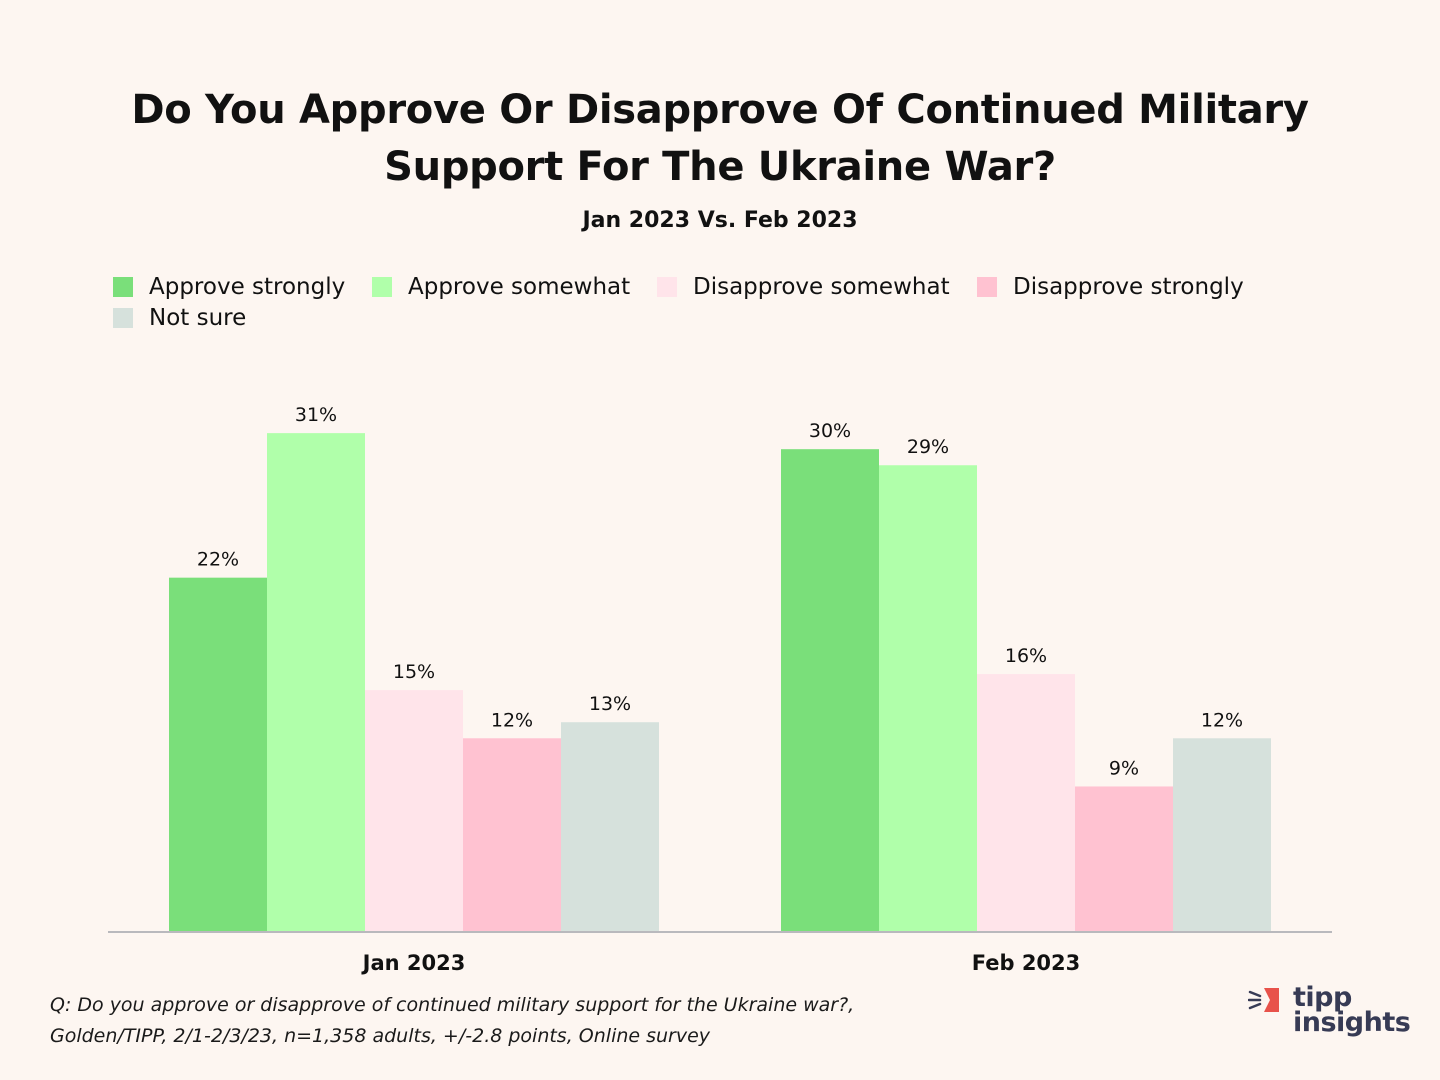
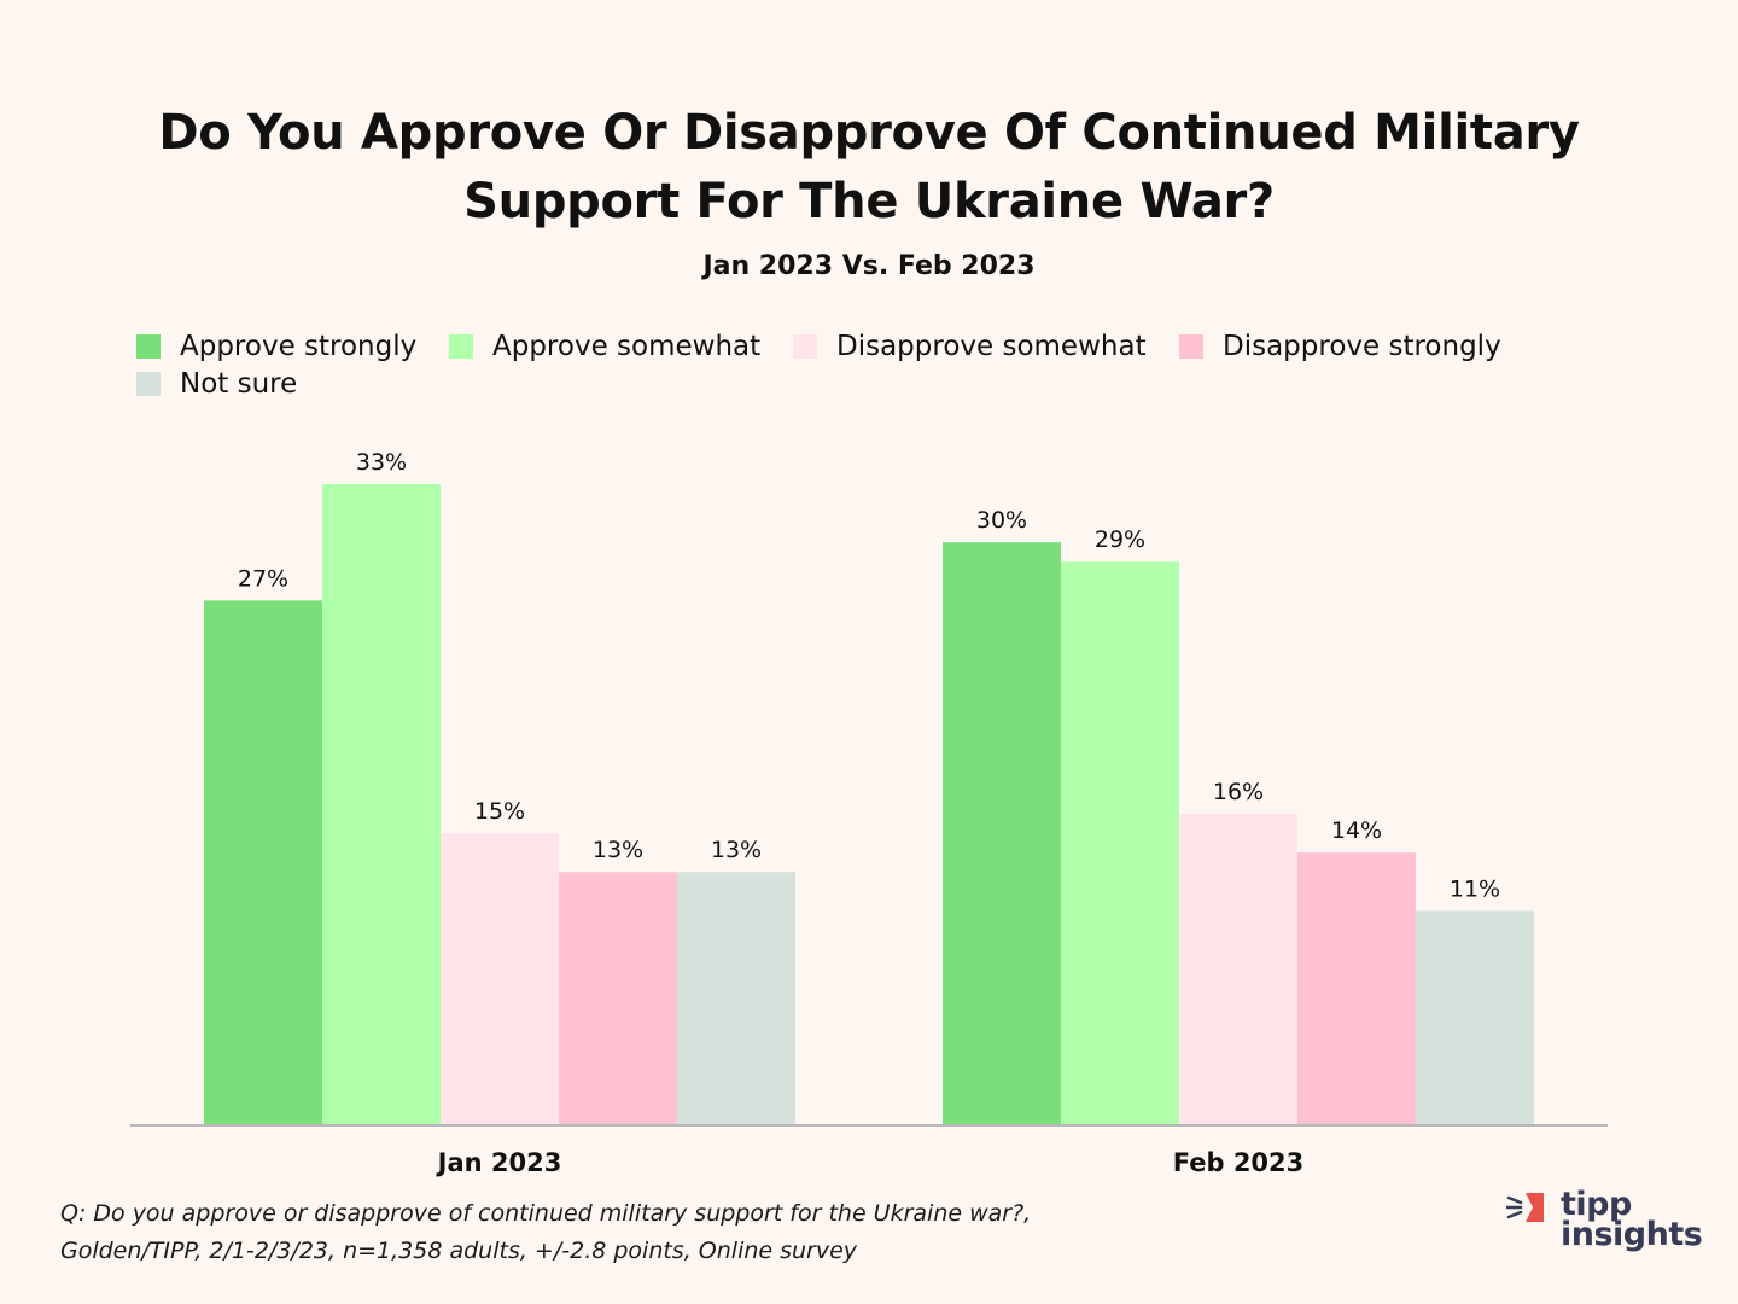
Approve strongly/Jan 2023: 22% -> 27%
Approve somewhat/Jan 2023: 31% -> 33%
Disapprove strongly/Jan 2023: 12% -> 13%
Disapprove strongly/Feb 2023: 9% -> 14%
Not sure/Feb 2023: 12% -> 11%
